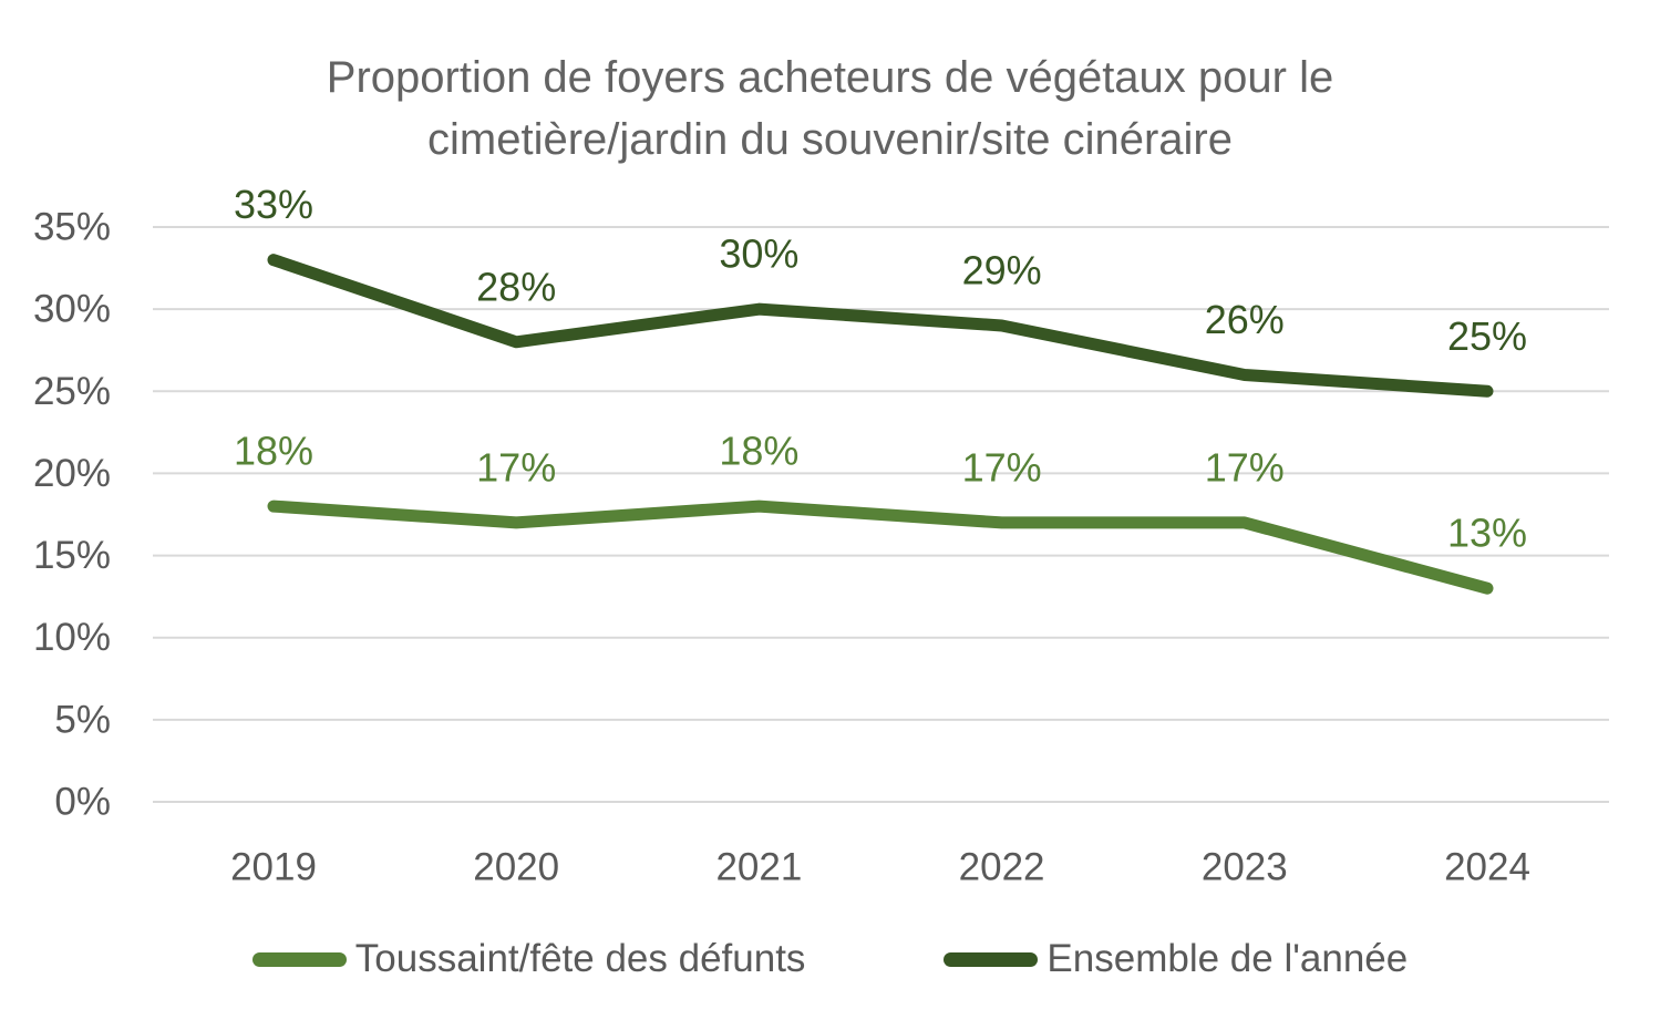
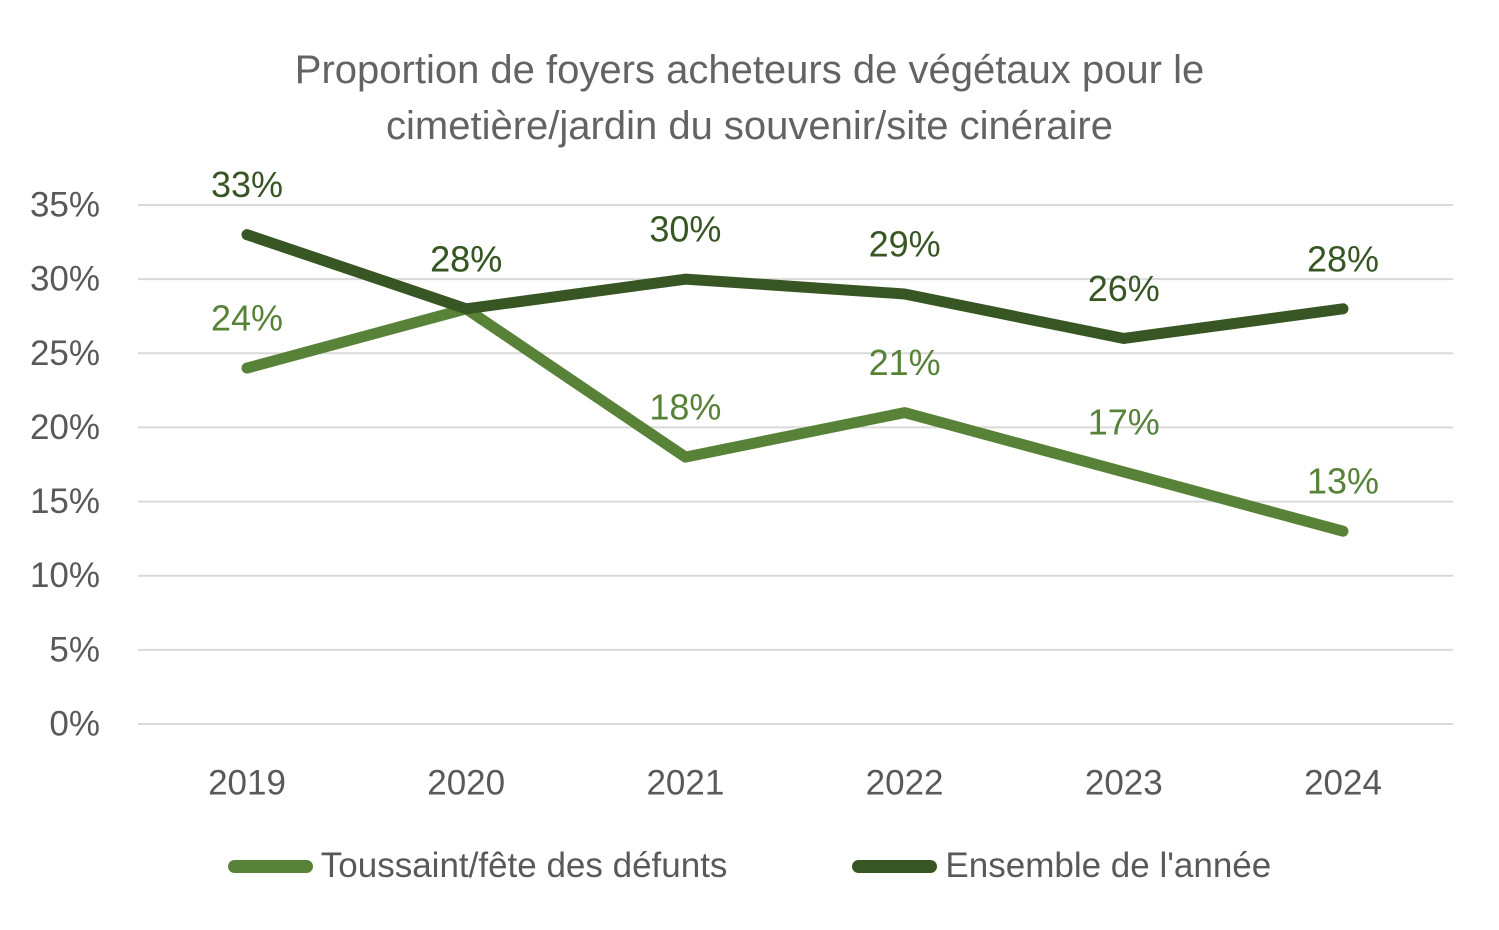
Toussaint/fête des défunts/2019: 18% -> 24%
Toussaint/fête des défunts/2020: 17% -> 28%
Toussaint/fête des défunts/2022: 17% -> 21%
Ensemble de l'année/2024: 25% -> 28%
